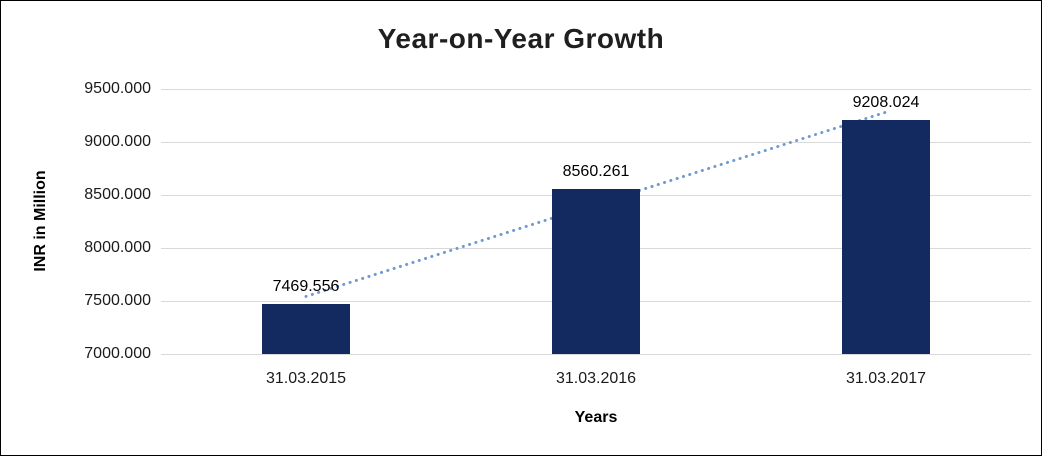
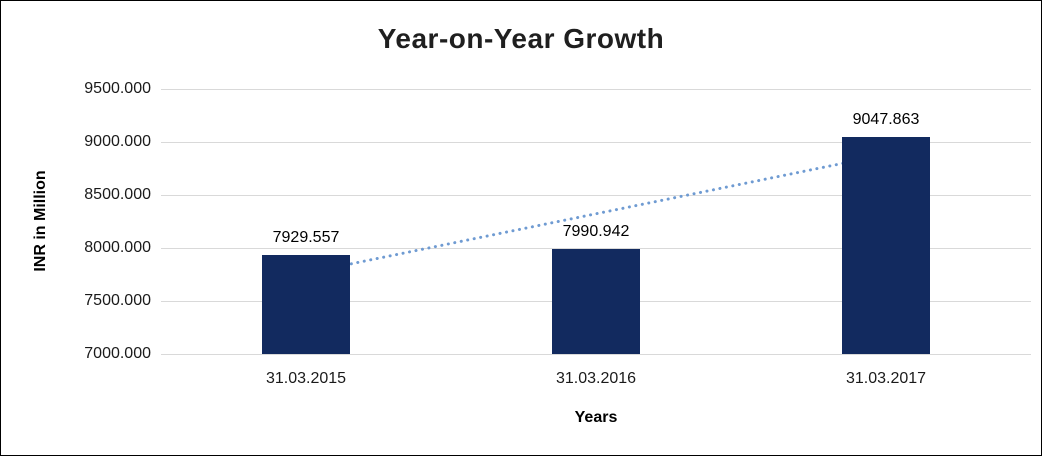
31.03.2015: 7469.556 -> 7929.557
31.03.2016: 8560.261 -> 7990.942
31.03.2017: 9208.024 -> 9047.863
